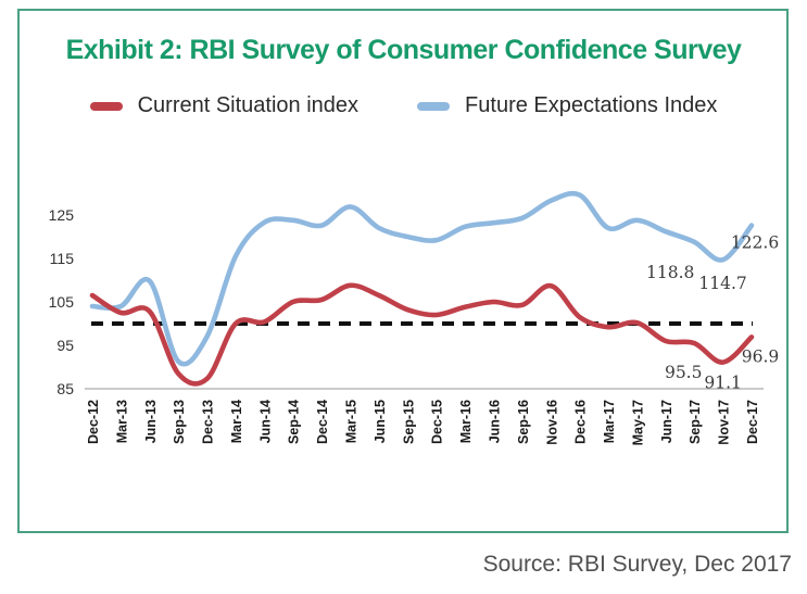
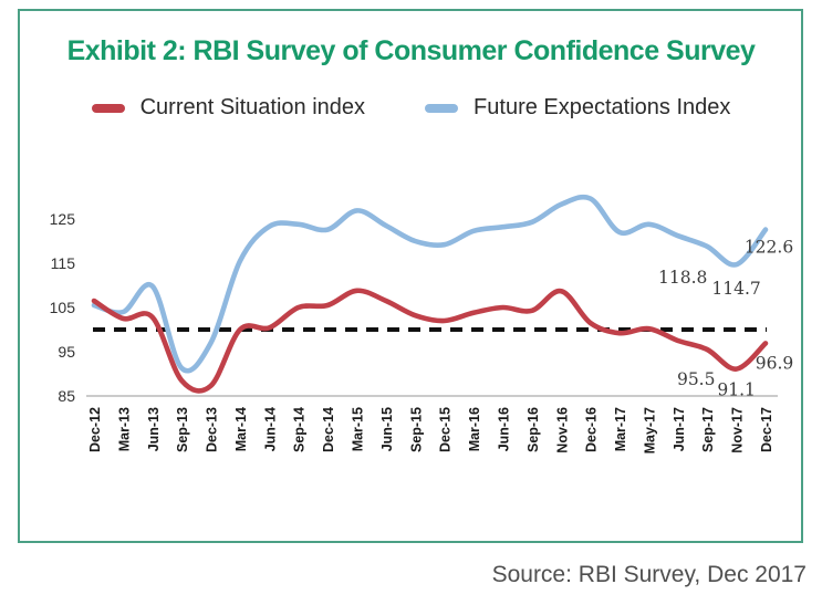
Future Expectations Index/Dec-12: 104 -> 106
Future Expectations Index/Jun-15: 122 -> 124
Current Situation index/Jun-17: 96 -> 98
